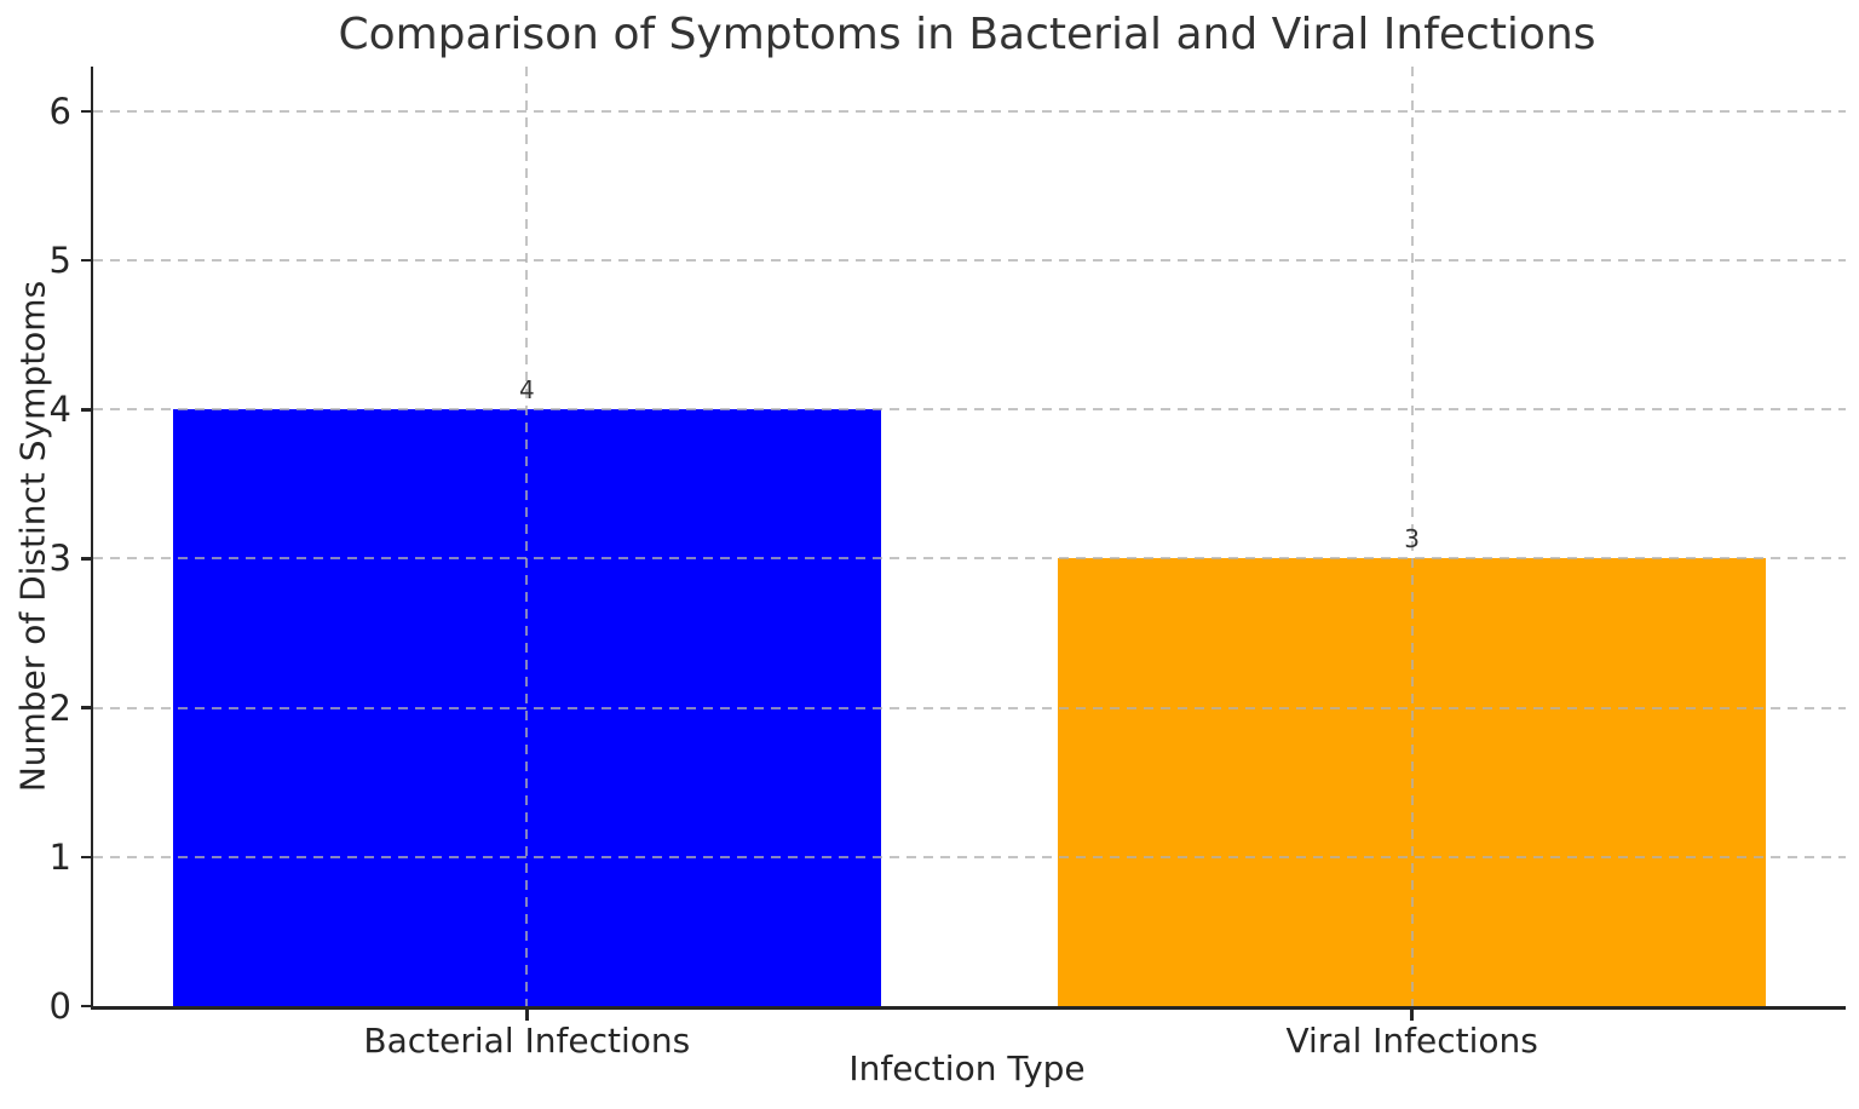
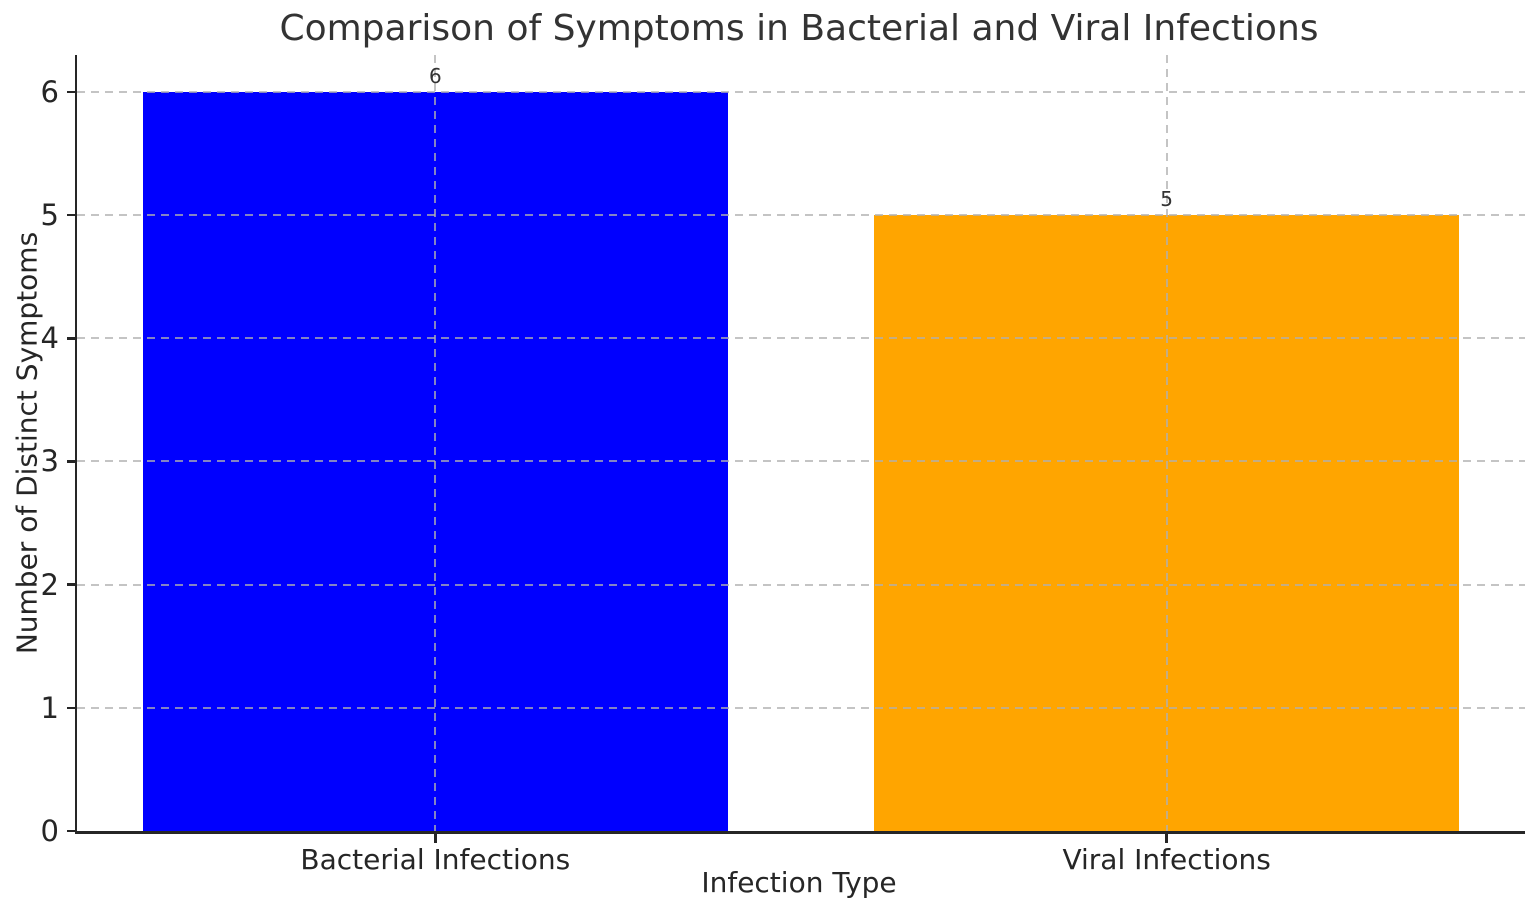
Bacterial Infections: 4 -> 6
Viral Infections: 3 -> 5
